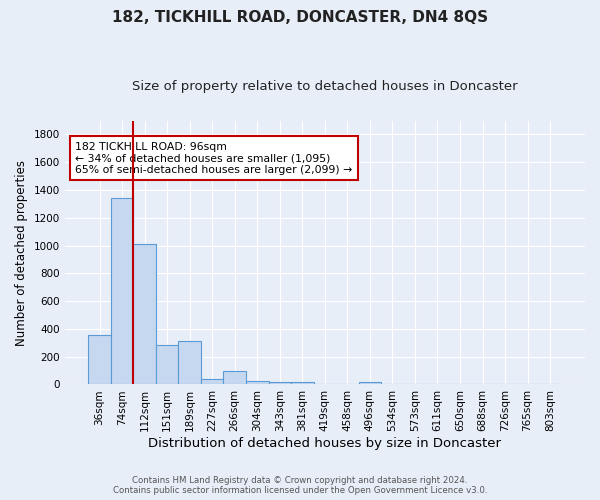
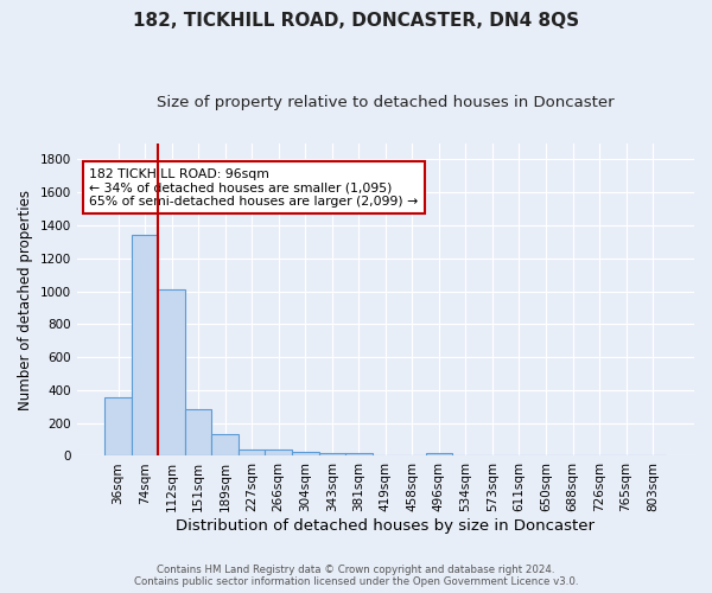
189sqm: 310 -> 130
266sqm: 100 -> 40
